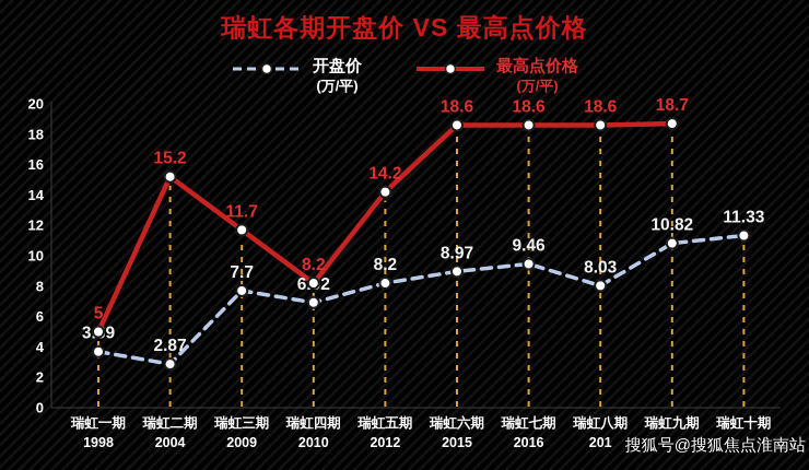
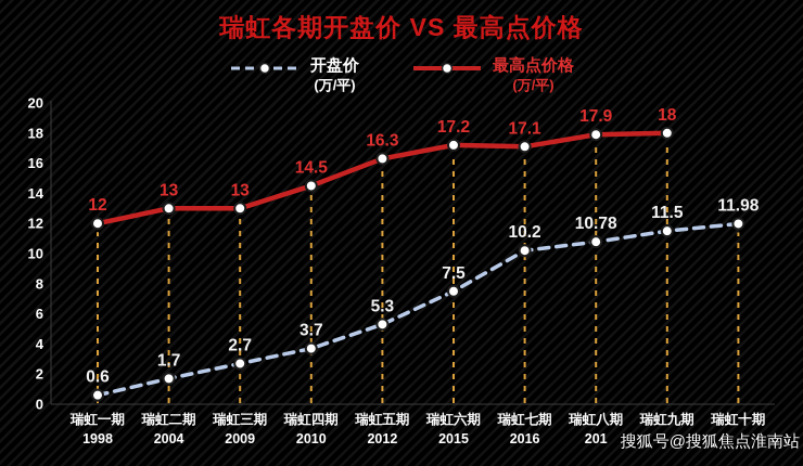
开盘价/瑞虹一期: 3.69 -> 0.6
最高点价格/瑞虹一期: 5 -> 12
开盘价/瑞虹二期: 2.87 -> 1.7
最高点价格/瑞虹二期: 15.2 -> 13
开盘价/瑞虹三期: 7.7 -> 2.7
最高点价格/瑞虹三期: 11.7 -> 13
开盘价/瑞虹四期: 6.92 -> 3.7
最高点价格/瑞虹四期: 8.2 -> 14.5
开盘价/瑞虹五期: 8.2 -> 5.3
最高点价格/瑞虹五期: 14.2 -> 16.3
开盘价/瑞虹六期: 8.97 -> 7.5
最高点价格/瑞虹六期: 18.6 -> 17.2
开盘价/瑞虹七期: 9.46 -> 10.2
最高点价格/瑞虹七期: 18.6 -> 17.1
开盘价/瑞虹八期: 8.03 -> 10.78
最高点价格/瑞虹八期: 18.6 -> 17.9
开盘价/瑞虹九期: 10.82 -> 11.5
最高点价格/瑞虹九期: 18.7 -> 18
开盘价/瑞虹十期: 11.33 -> 11.98
